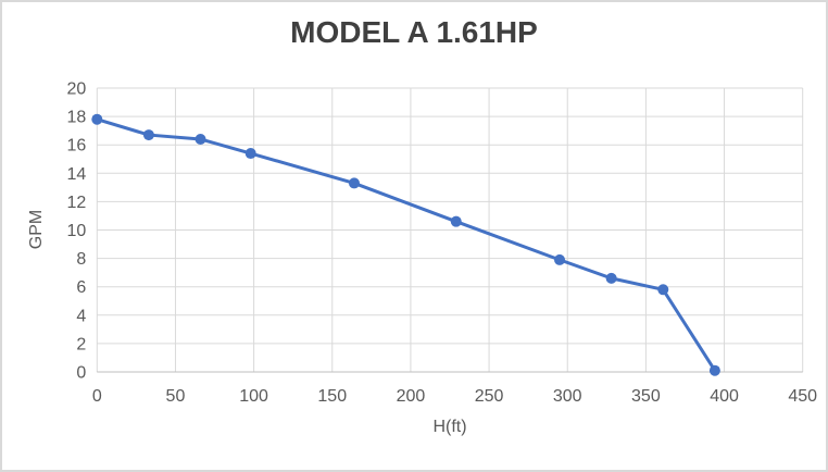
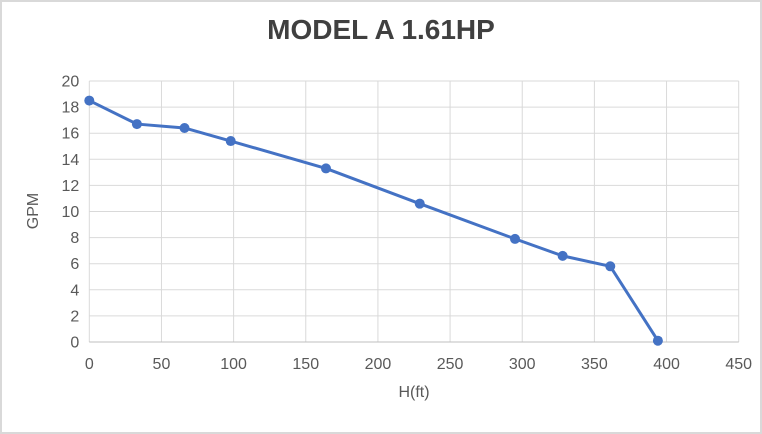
0: 17.8 -> 18.5
